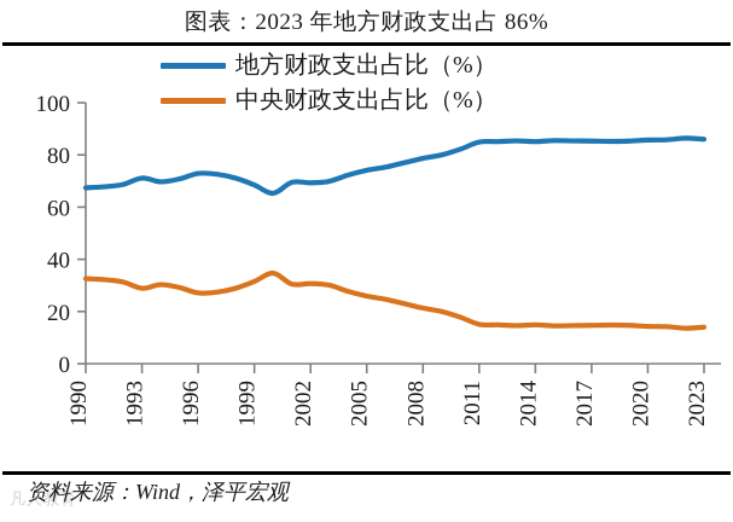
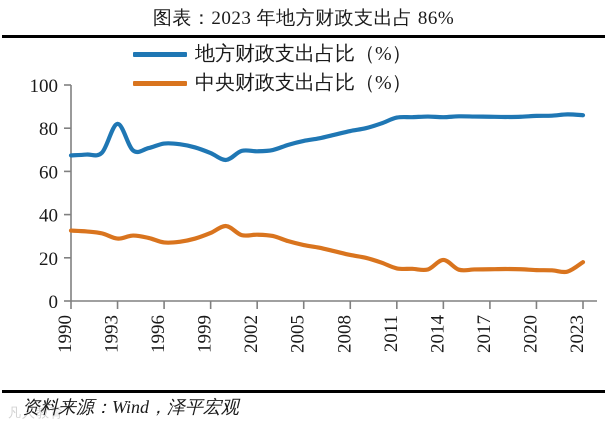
地方财政支出占比（%）/1993: 71 -> 82
中央财政支出占比（%）/2014: 15 -> 19
中央财政支出占比（%）/2023: 14 -> 18
